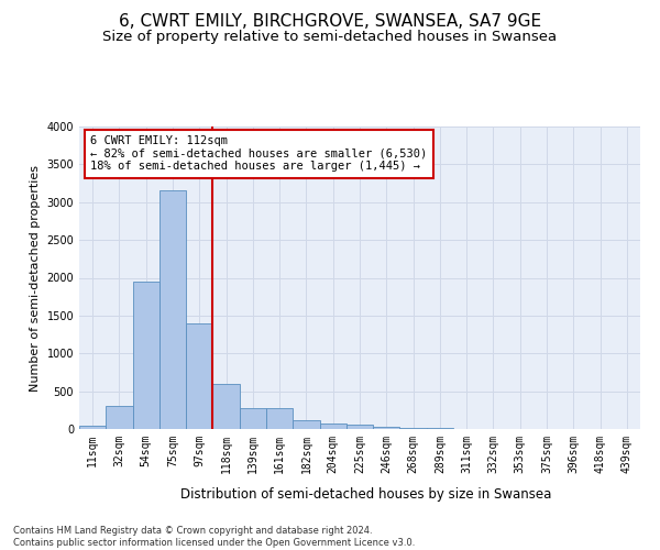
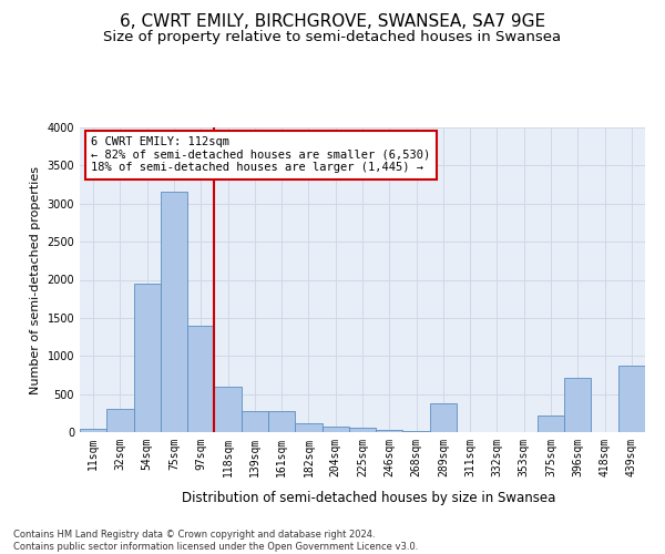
289sqm: 10 -> 380
375sqm: 0 -> 220
396sqm: 0 -> 720
439sqm: 0 -> 880
